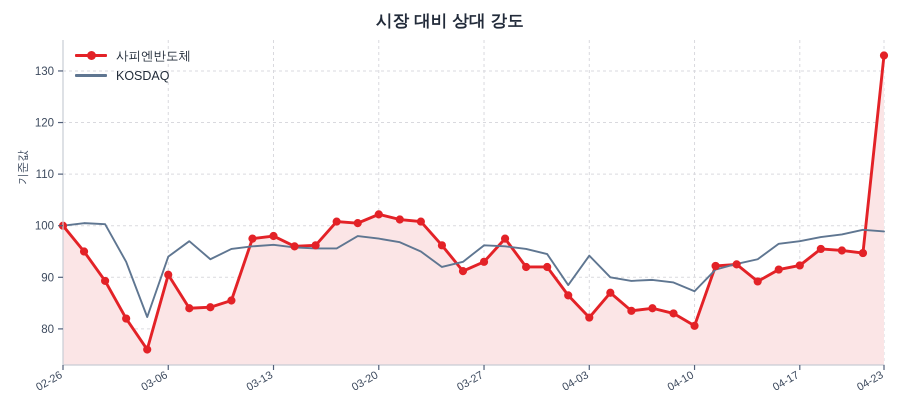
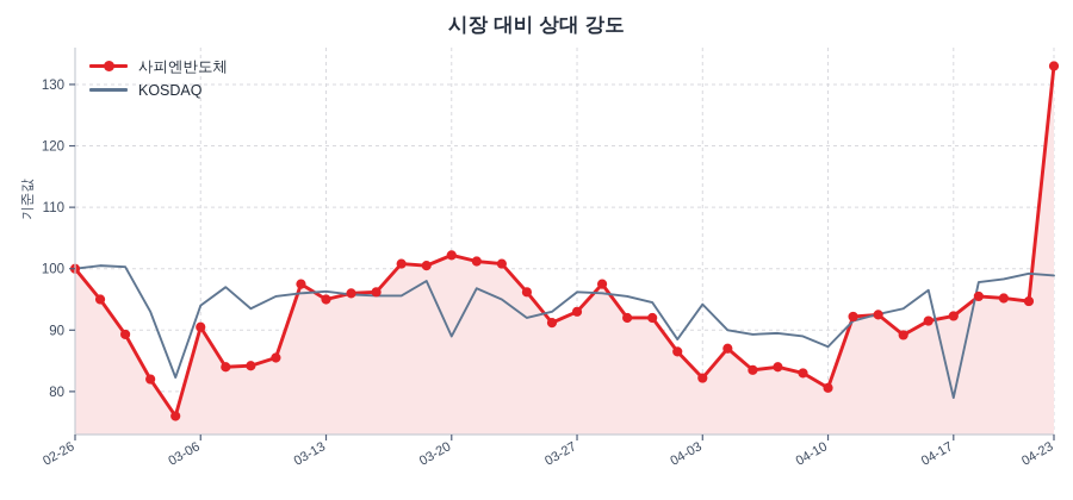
사피엔반도체/03-13: 98 -> 95
KOSDAQ/03-20: 98 -> 89
KOSDAQ/04-17: 97 -> 79
